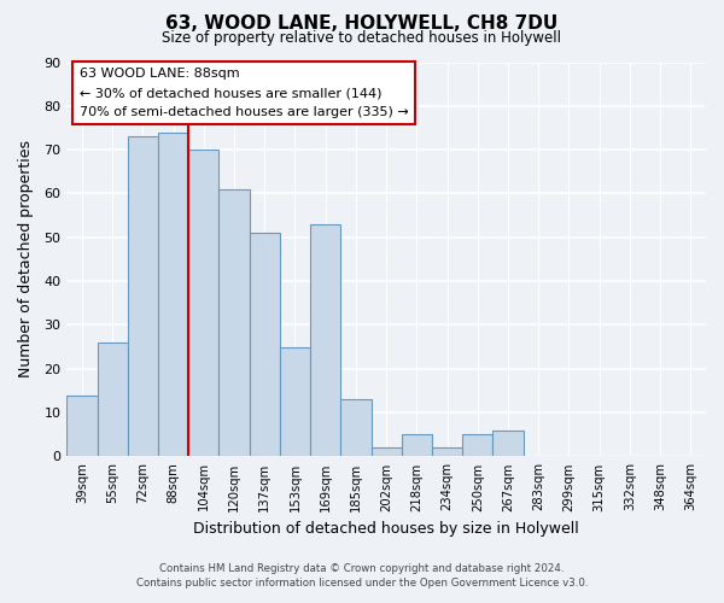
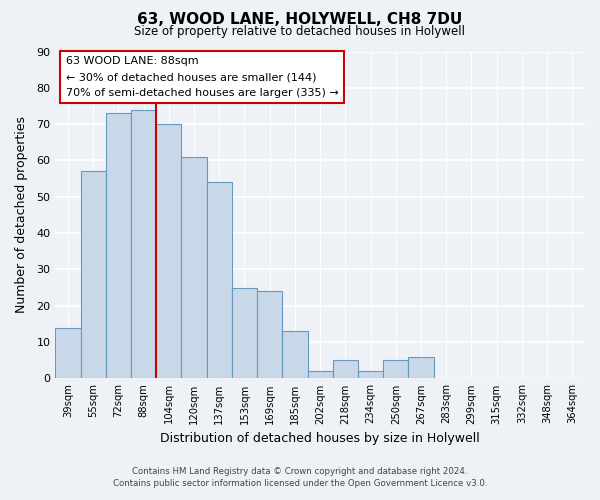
55sqm: 26 -> 57
137sqm: 51 -> 54
169sqm: 53 -> 24
